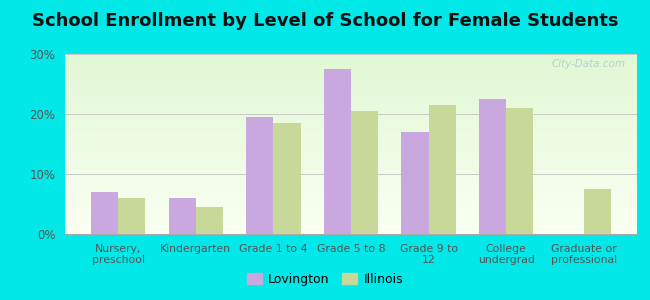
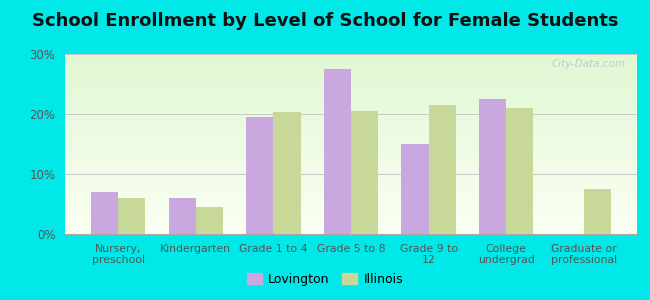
Illinois/Grade 1 to 4: 18.5% -> 20.4%
Lovington/Grade 9 to 12: 17.0% -> 15.0%
